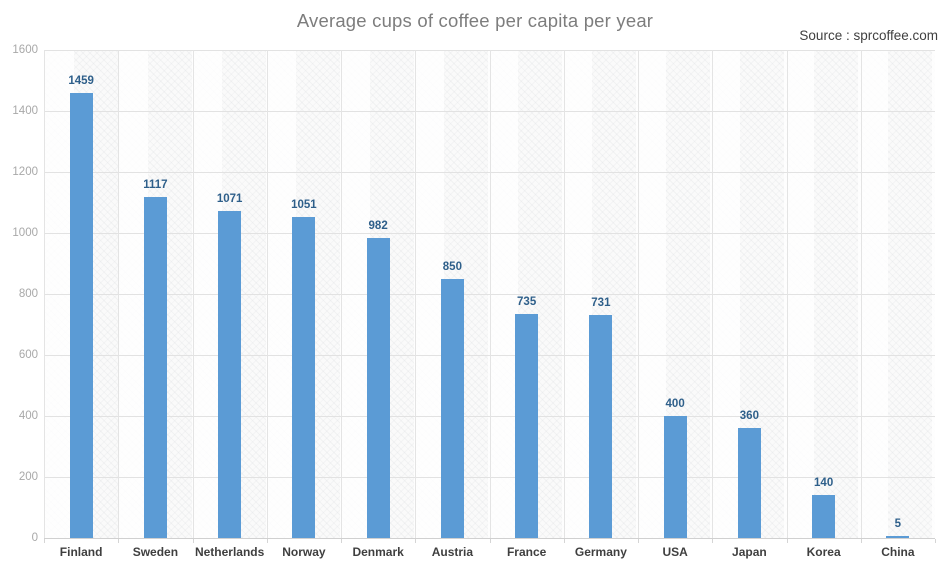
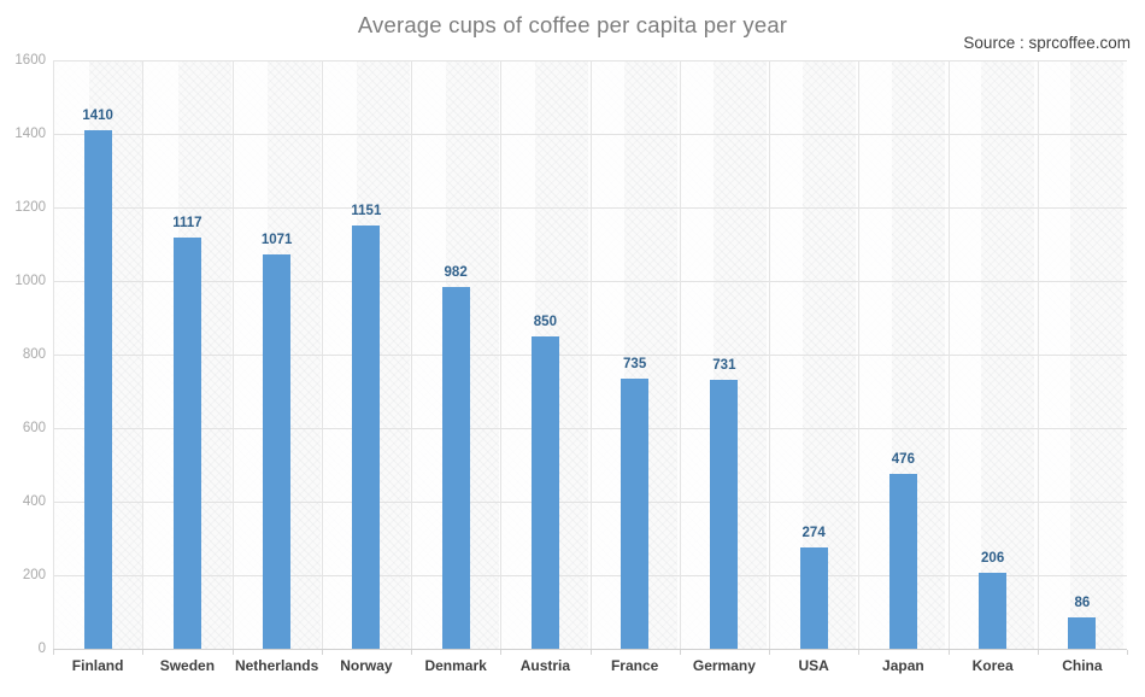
Finland: 1459 -> 1410
Norway: 1051 -> 1151
USA: 400 -> 274
Japan: 360 -> 476
Korea: 140 -> 206
China: 5 -> 86
